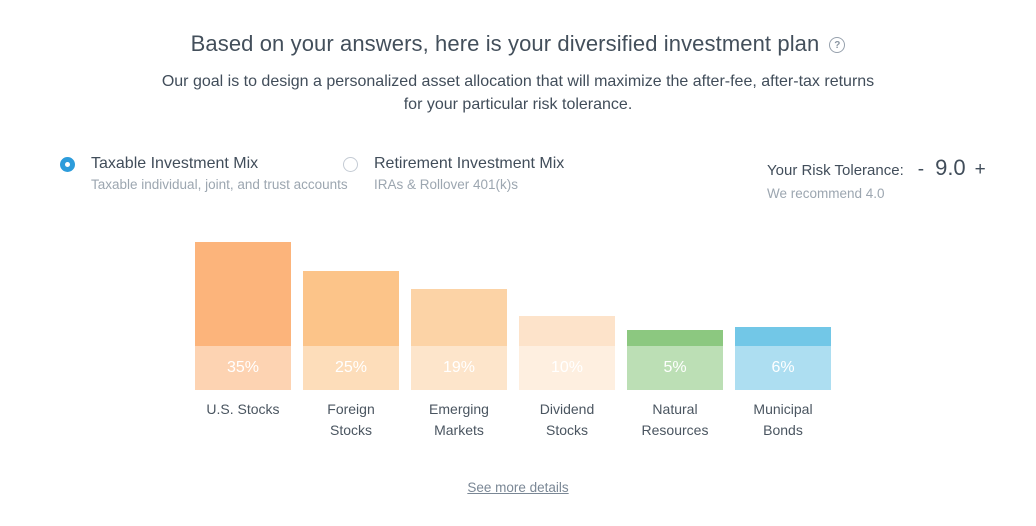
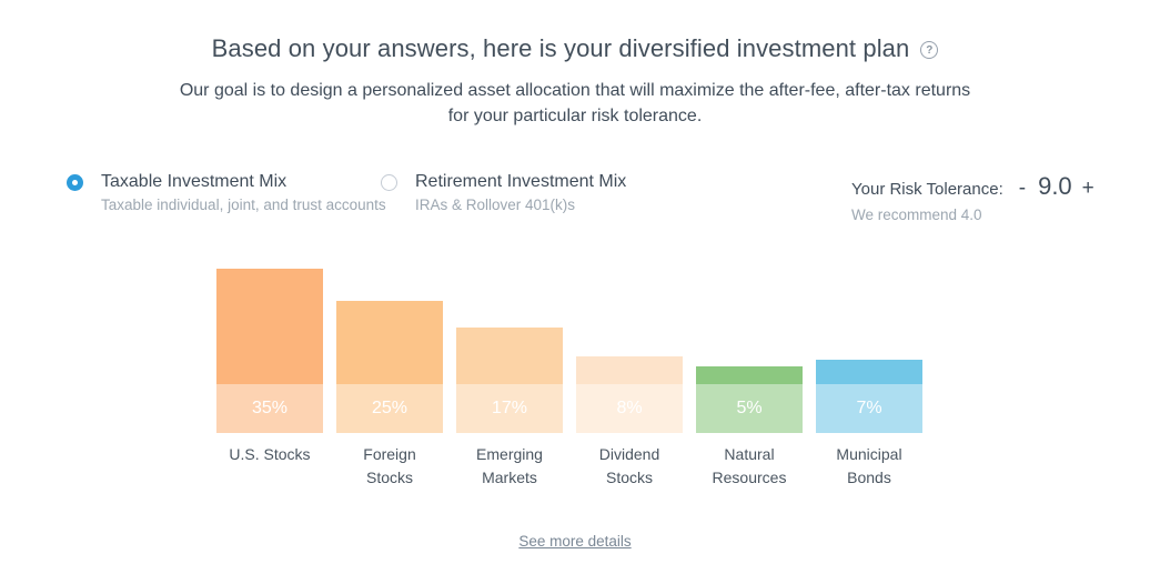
Emerging Markets: 19% -> 17%
Dividend Stocks: 10% -> 8%
Municipal Bonds: 6% -> 7%
